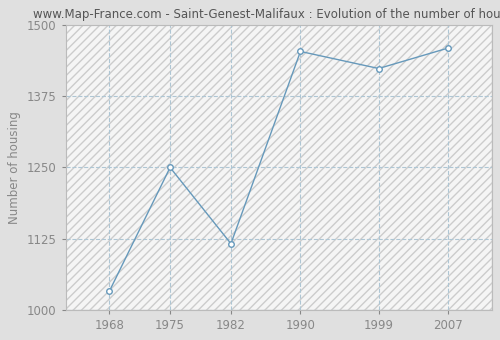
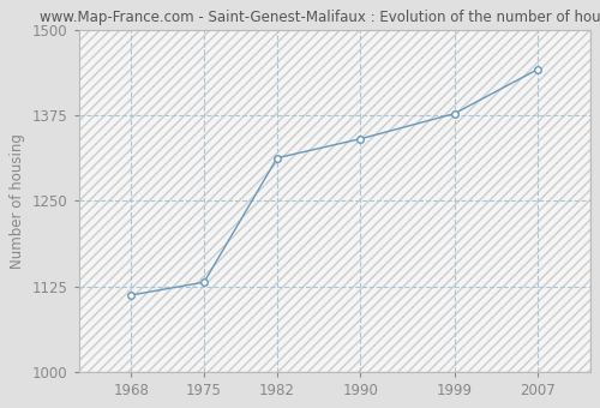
1968: 1032 -> 1112
1975: 1250 -> 1131
1982: 1116 -> 1313
1990: 1454 -> 1341
1999: 1424 -> 1378
2007: 1460 -> 1443
